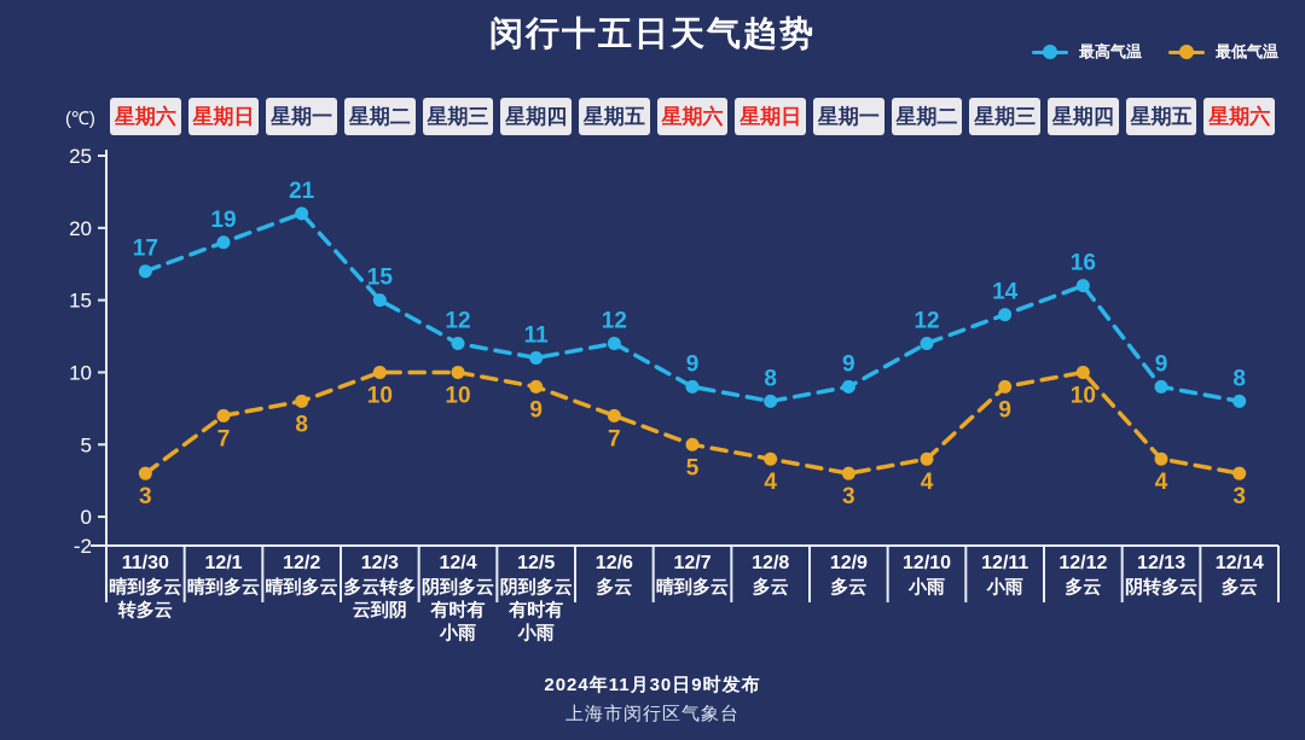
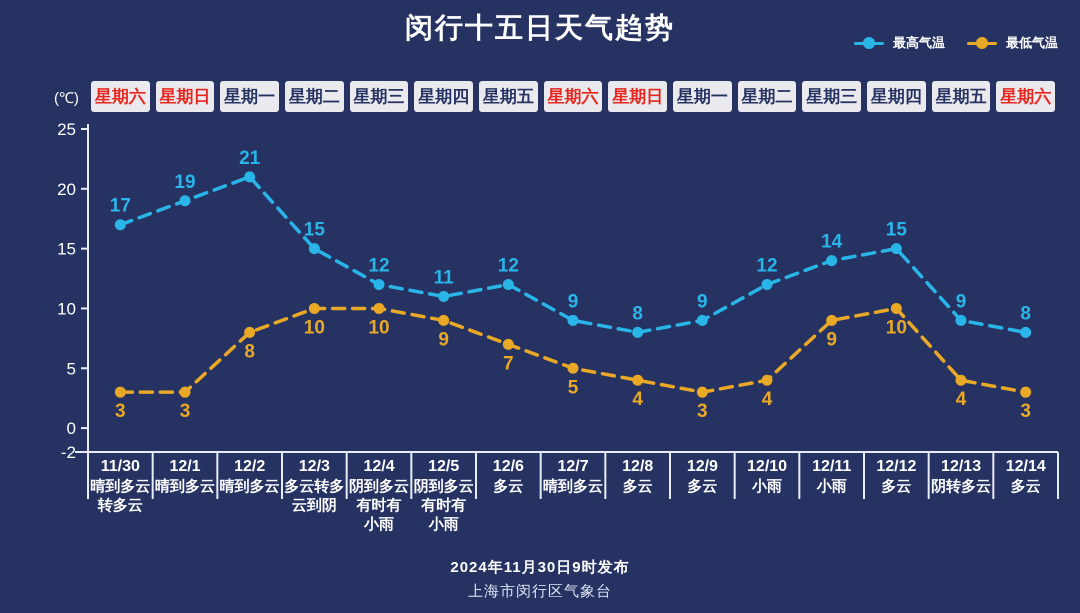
最低气温/12/1: 7 -> 3
最高气温/12/12: 16 -> 15
